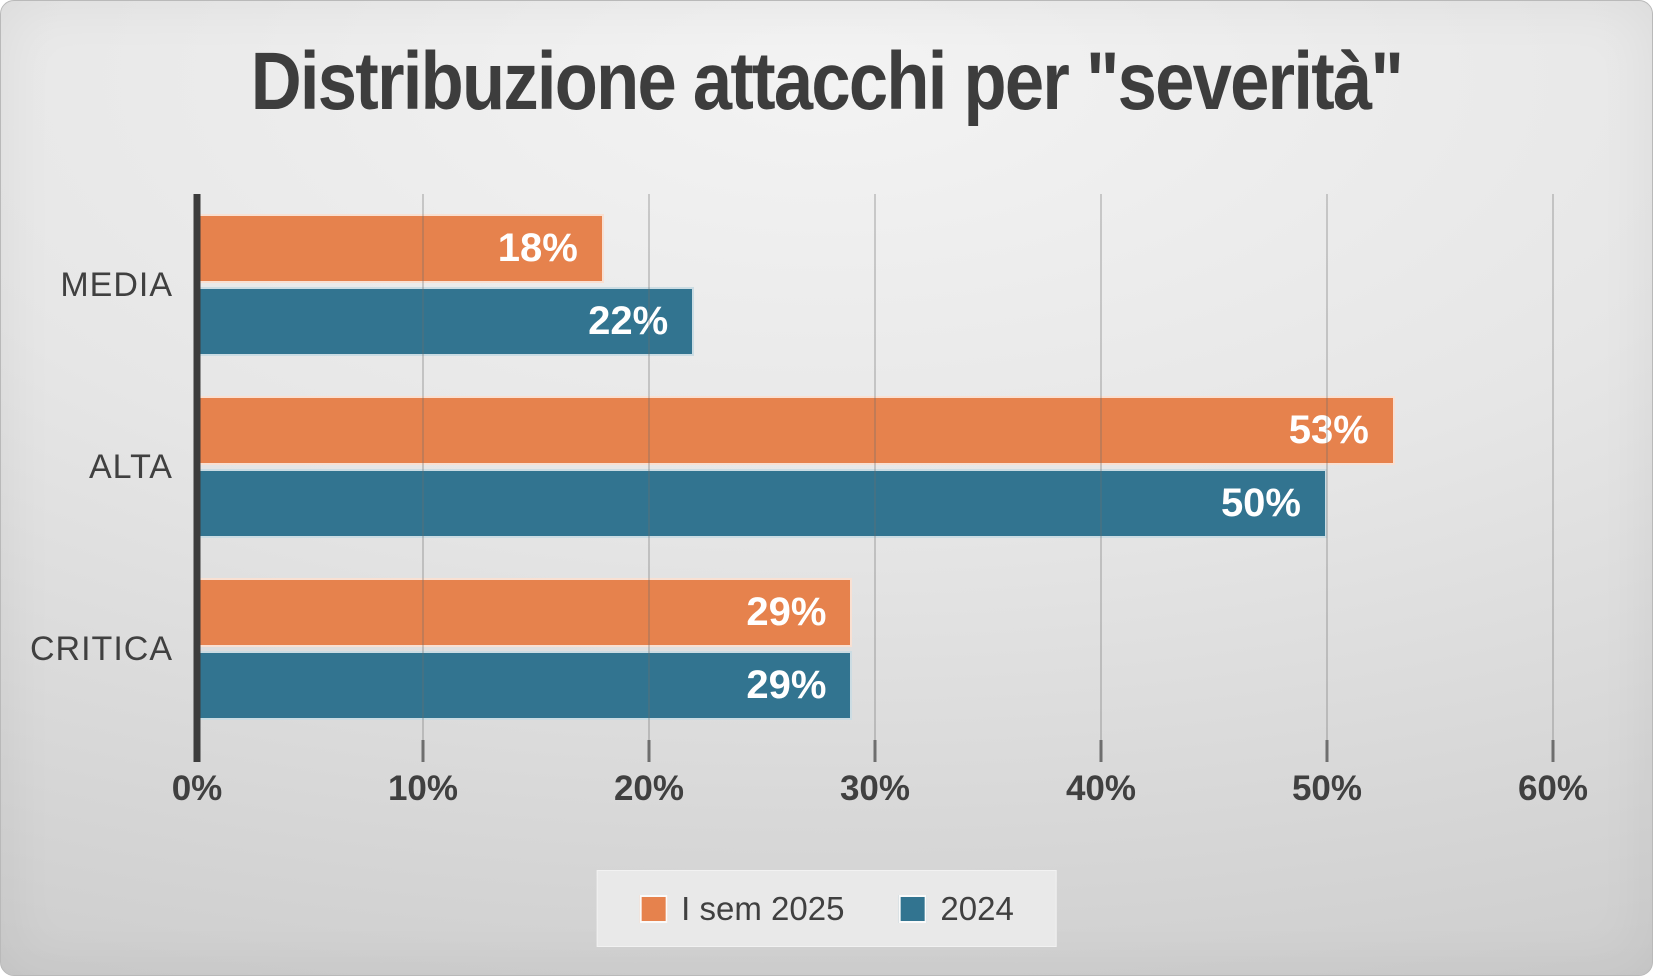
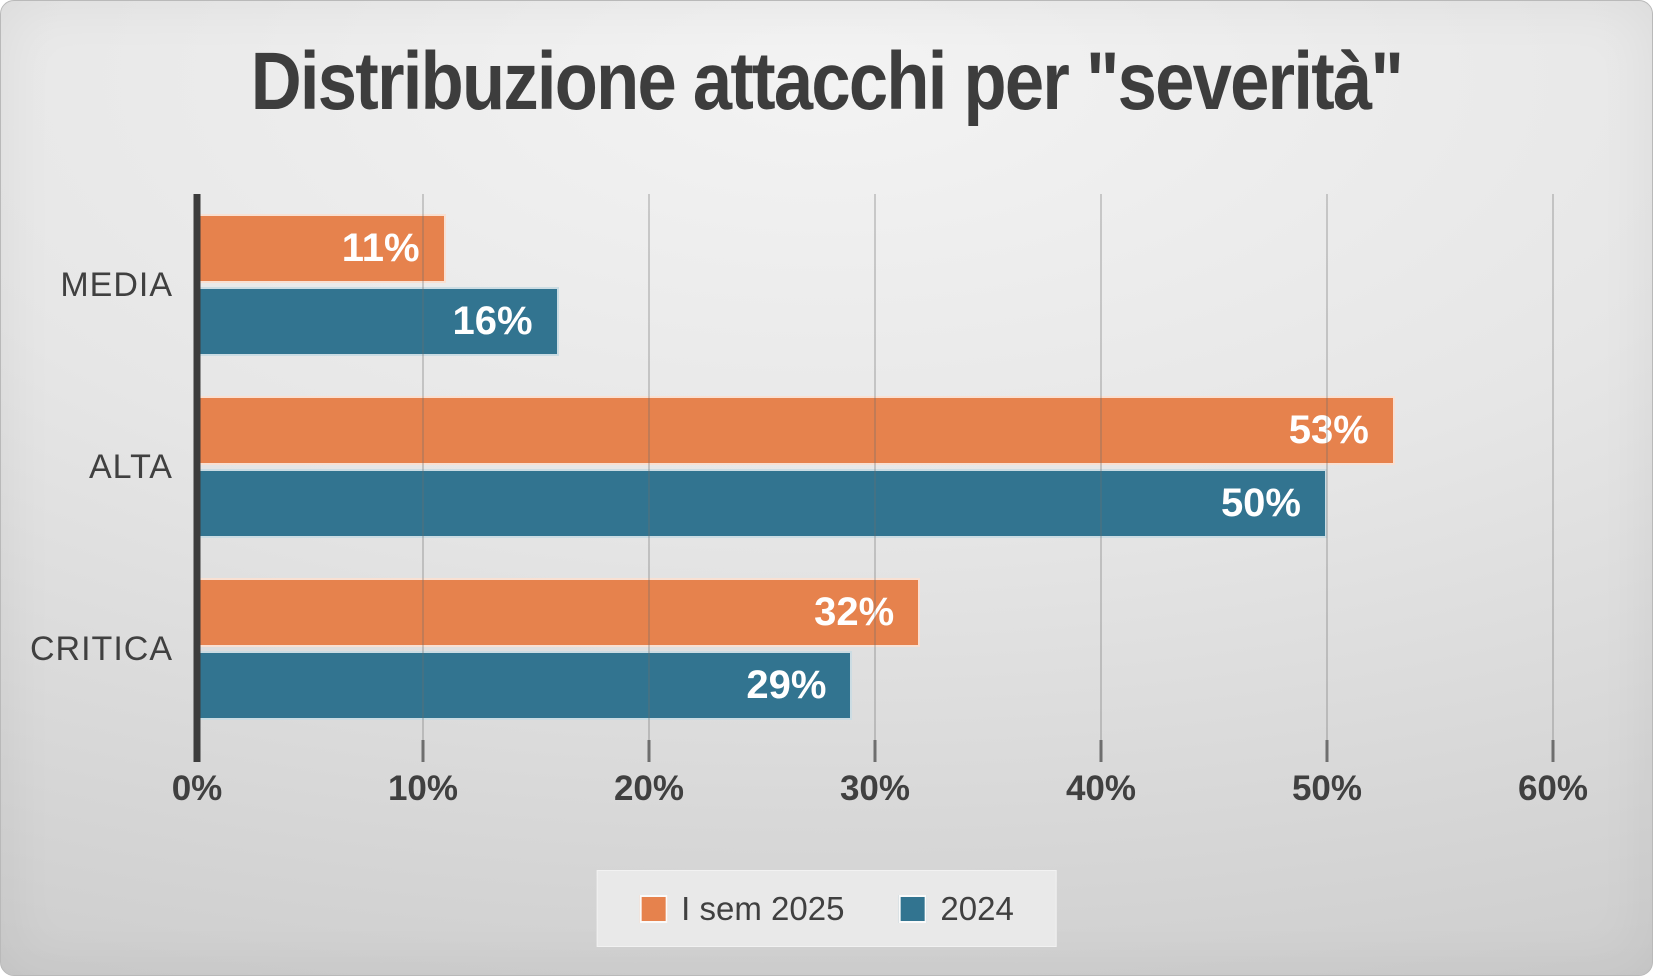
I sem 2025/MEDIA: 18% -> 11%
2024/MEDIA: 22% -> 16%
I sem 2025/CRITICA: 29% -> 32%
